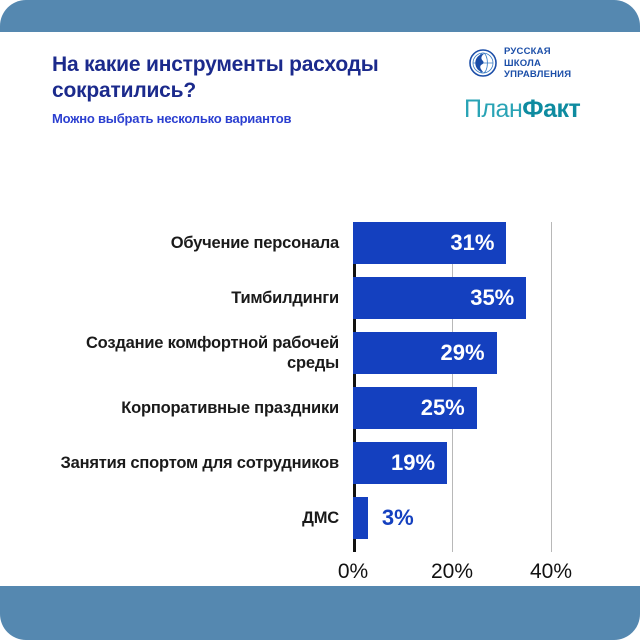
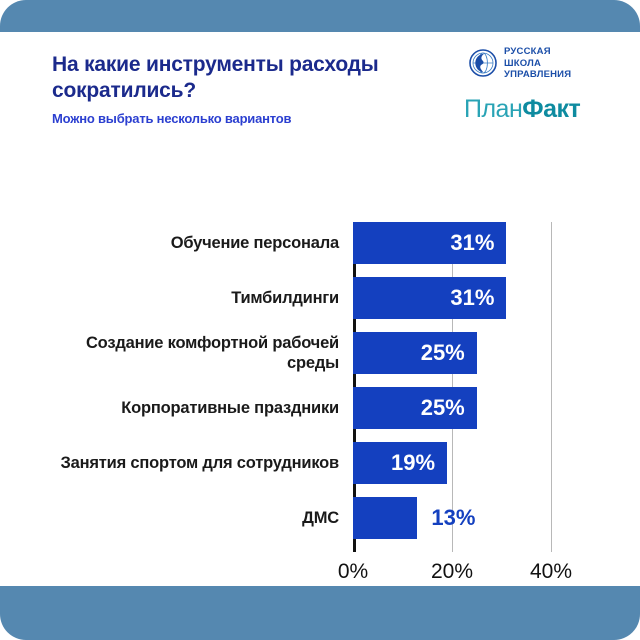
Тимбилдинги: 35% -> 31%
Создание комфортной рабочей среды: 29% -> 25%
ДМС: 3% -> 13%
